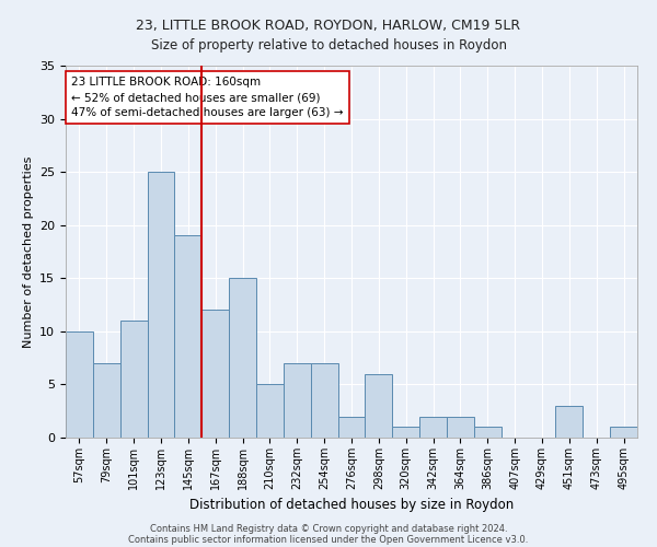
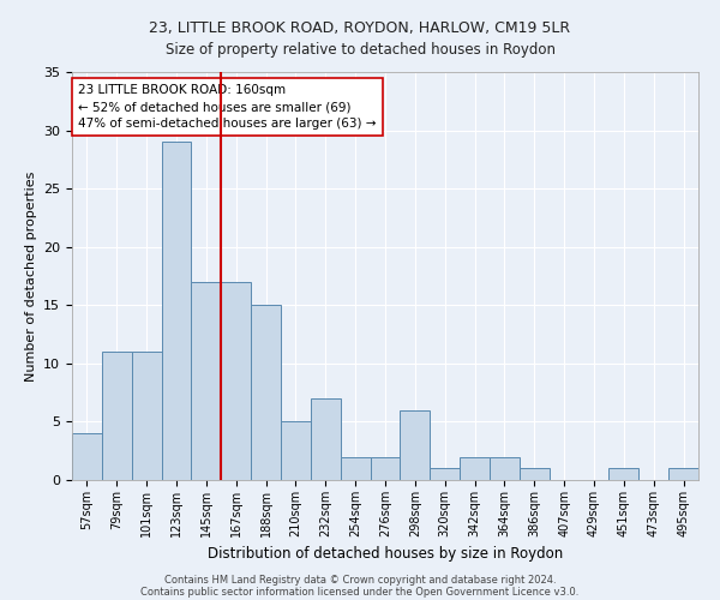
57sqm: 10 -> 4
79sqm: 7 -> 11
123sqm: 25 -> 29
145sqm: 19 -> 17
167sqm: 12 -> 17
254sqm: 7 -> 2
451sqm: 3 -> 1
